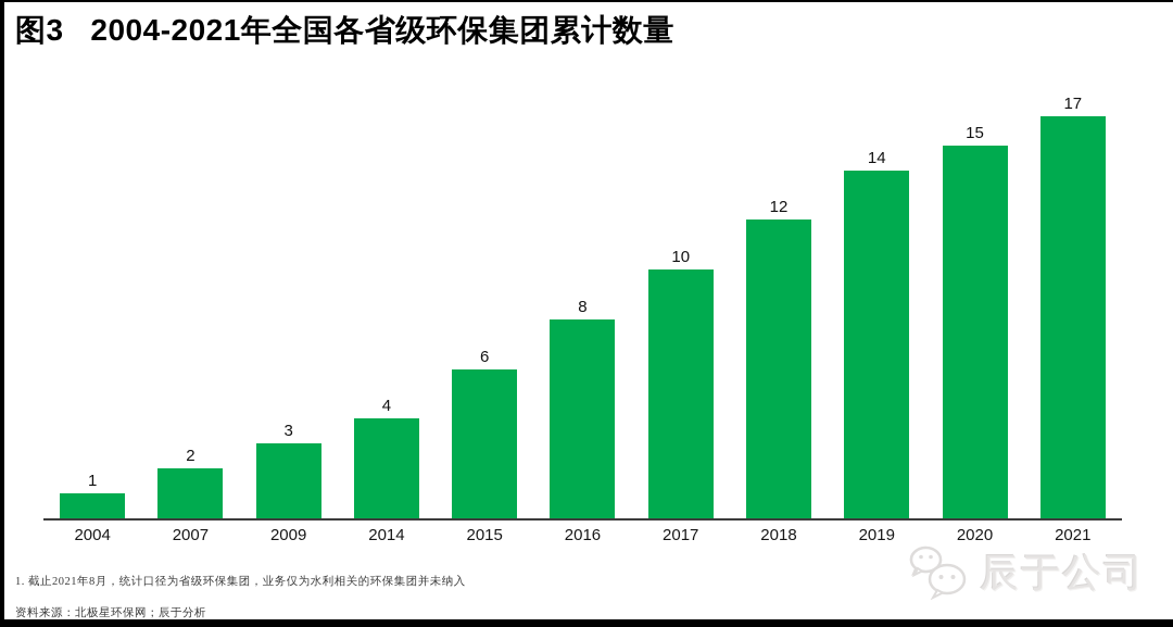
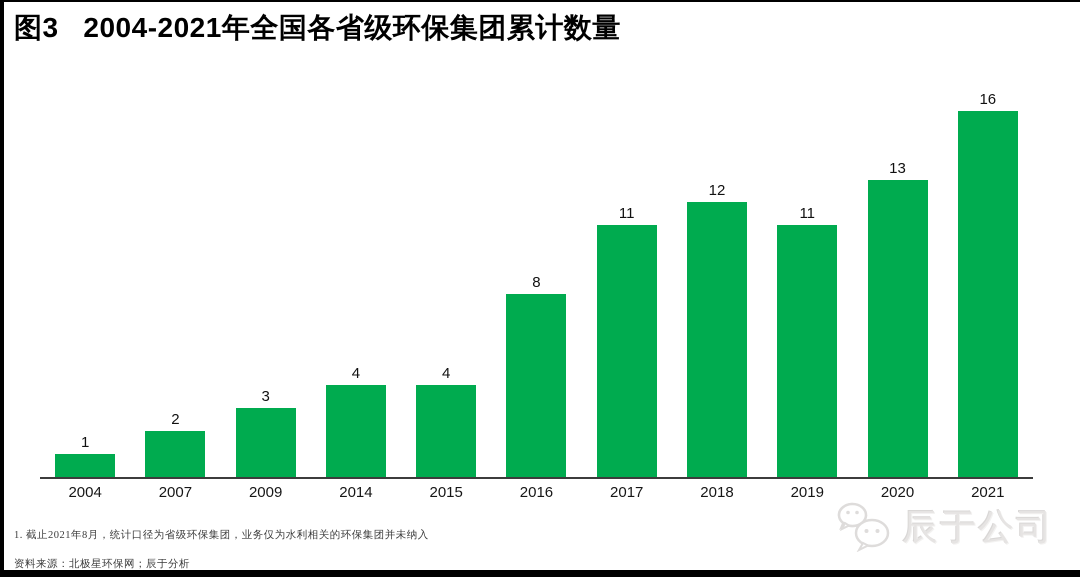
2015: 6 -> 4
2017: 10 -> 11
2019: 14 -> 11
2020: 15 -> 13
2021: 17 -> 16
